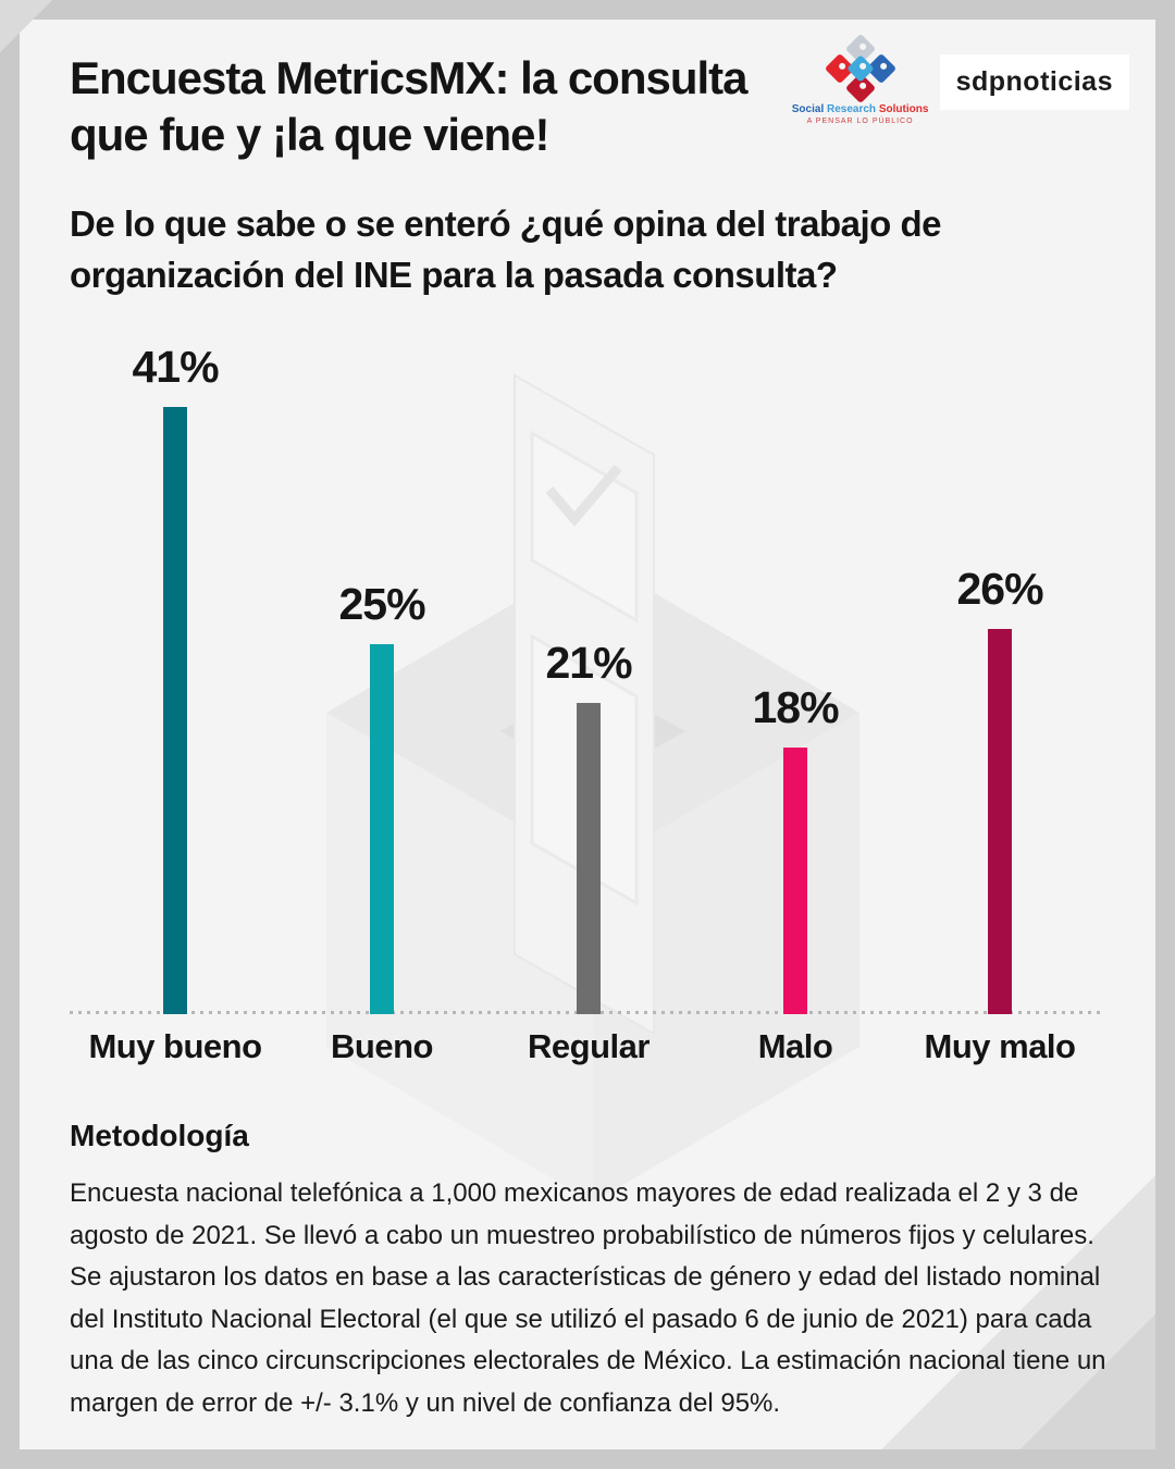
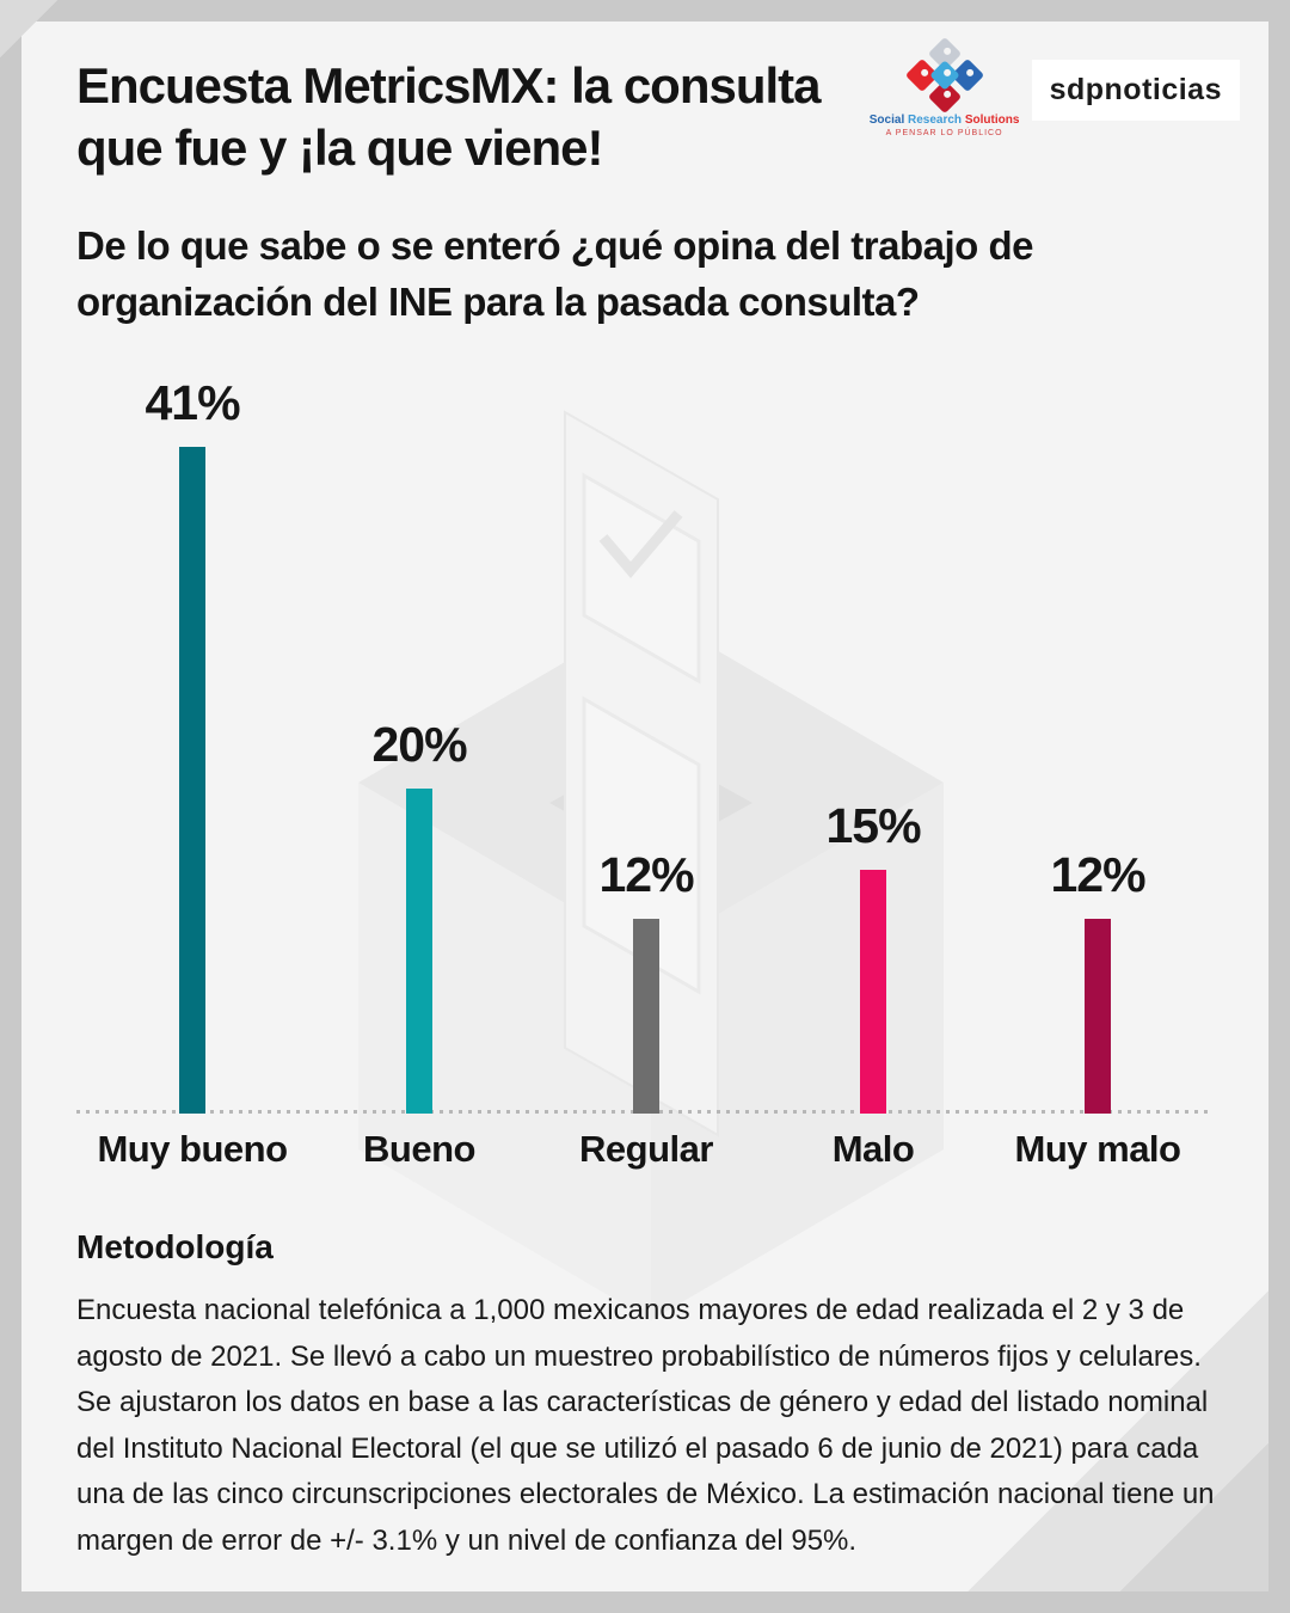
Bueno: 25% -> 20%
Regular: 21% -> 12%
Malo: 18% -> 15%
Muy malo: 26% -> 12%
